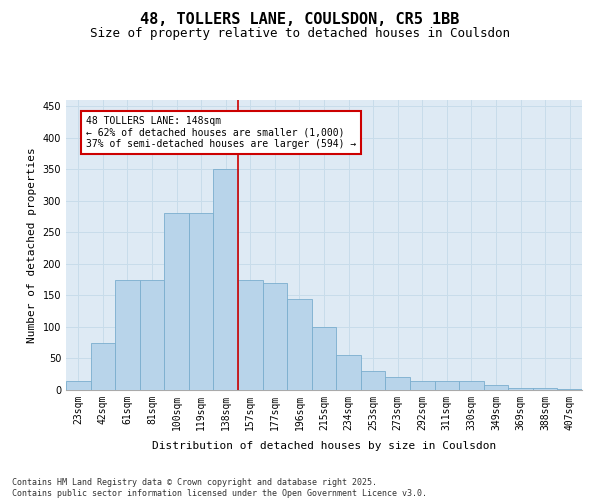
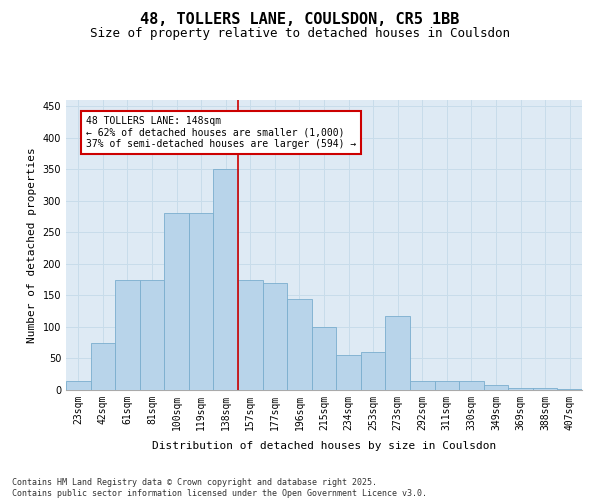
253sqm: 30 -> 60
273sqm: 20 -> 118
